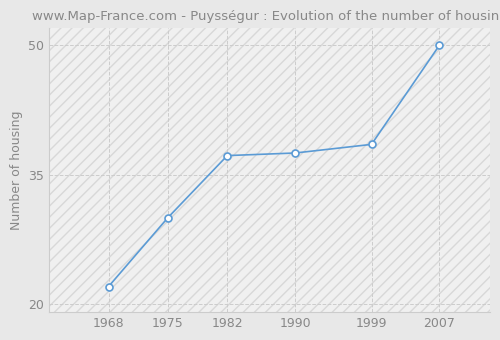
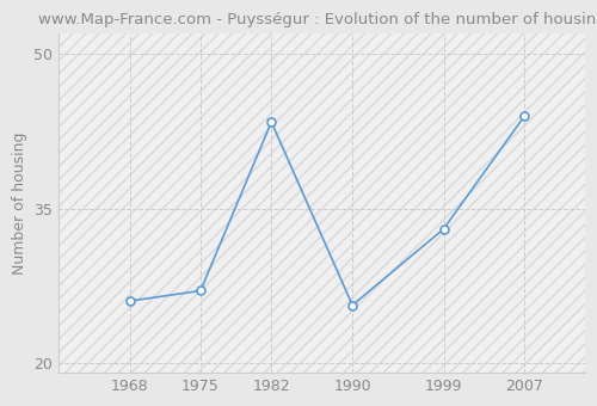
1968: 22.0 -> 26.0
1975: 30.0 -> 27.0
1982: 37.2 -> 43.4
1990: 37.5 -> 25.6
1999: 38.5 -> 33.0
2007: 50.0 -> 44.0
